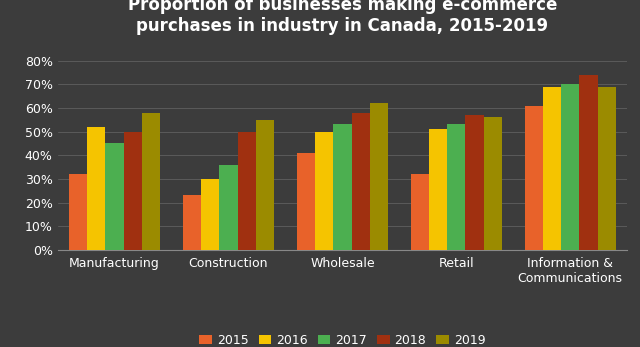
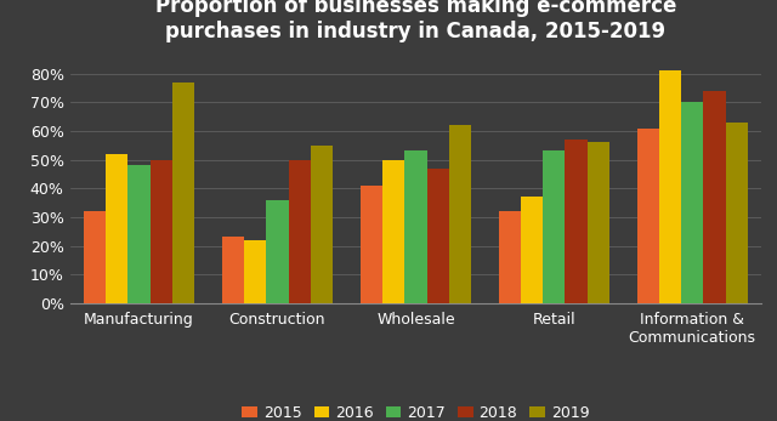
2017/Manufacturing: 45% -> 48%
2019/Manufacturing: 58% -> 77%
2016/Construction: 30% -> 22%
2018/Wholesale: 58% -> 47%
2016/Retail: 51% -> 37%
2016/Information & Communications: 69% -> 81%
2019/Information & Communications: 69% -> 63%
